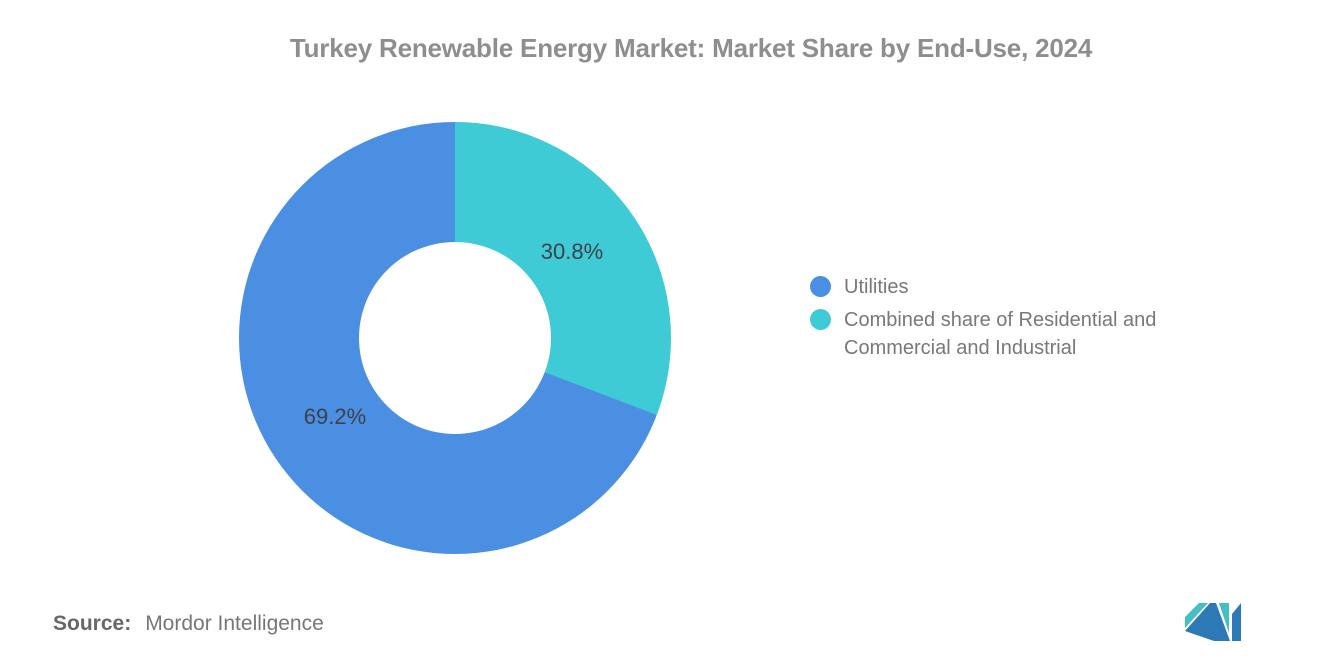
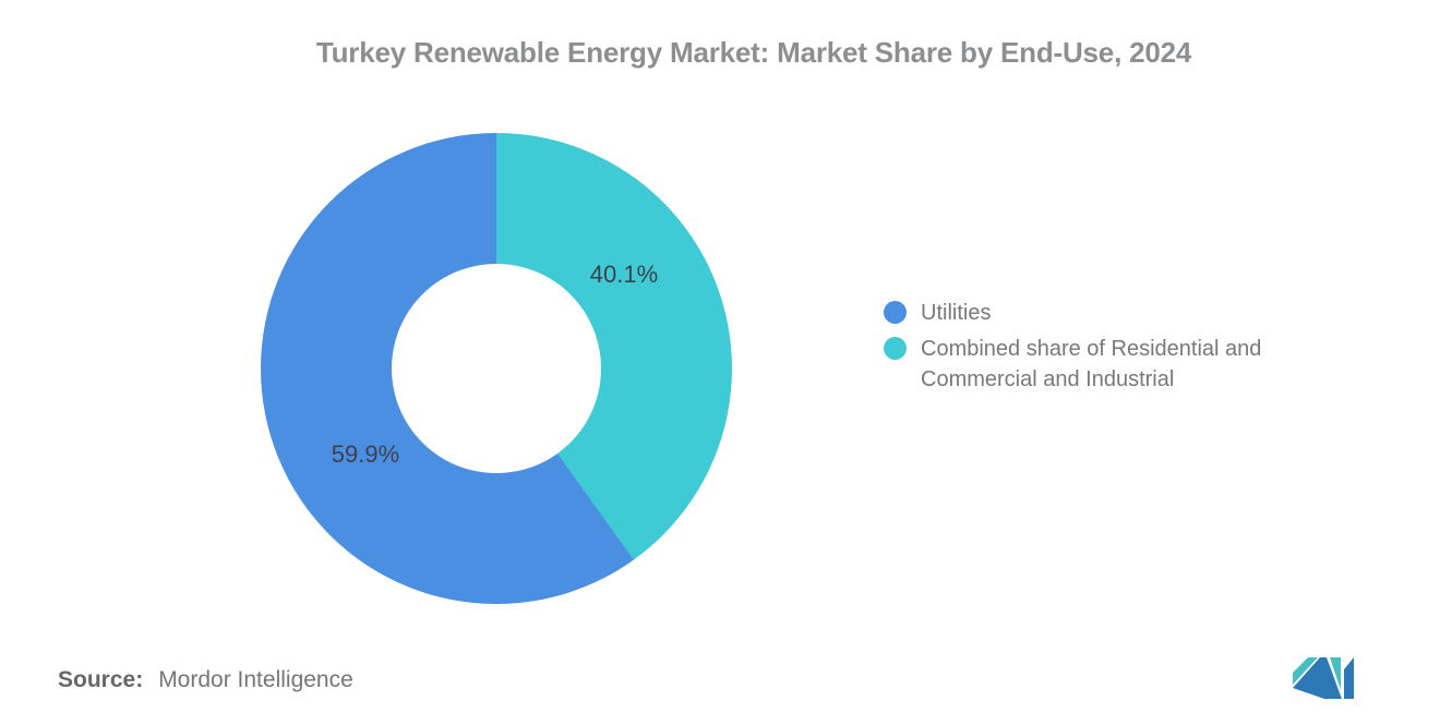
Utilities: 69.2% -> 59.9%
Combined share of Residential and Commercial and Industrial: 30.8% -> 40.1%
